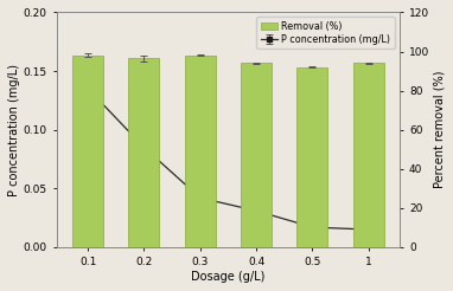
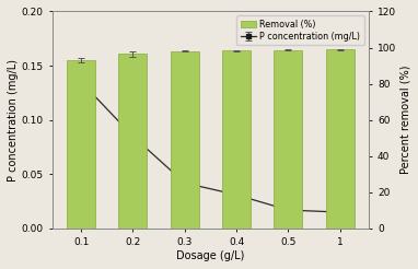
Removal (%)/0.1: 98 -> 93
Removal (%)/0.4: 94 -> 98
Removal (%)/0.5: 92 -> 99
Removal (%)/1: 94 -> 99
